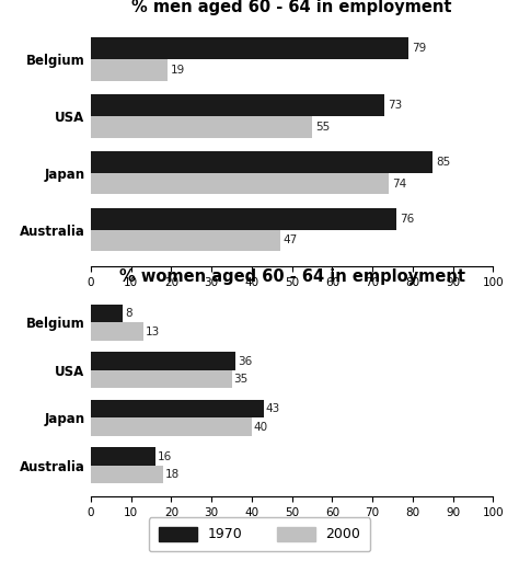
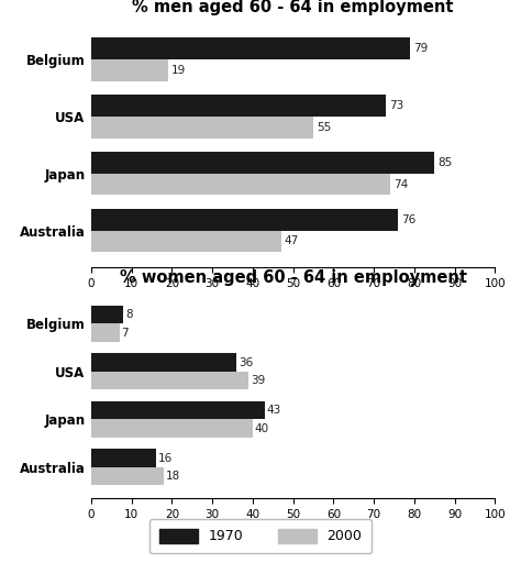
% women aged 60 - 64 in employment/2000/Belgium: 13 -> 7
% women aged 60 - 64 in employment/2000/USA: 35 -> 39
